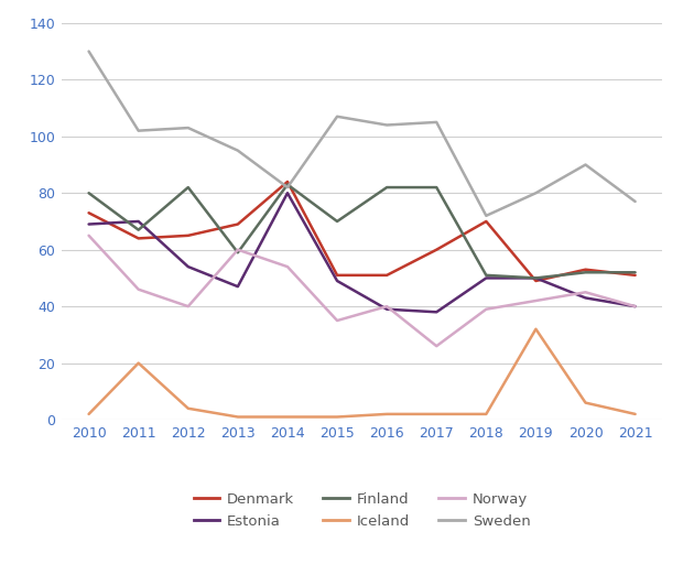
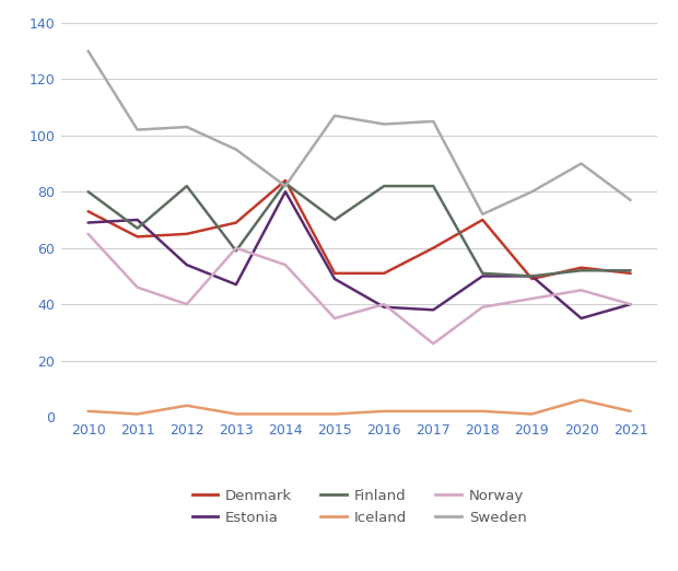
Iceland/2011: 20 -> 1
Iceland/2019: 32 -> 1
Estonia/2020: 43 -> 35
